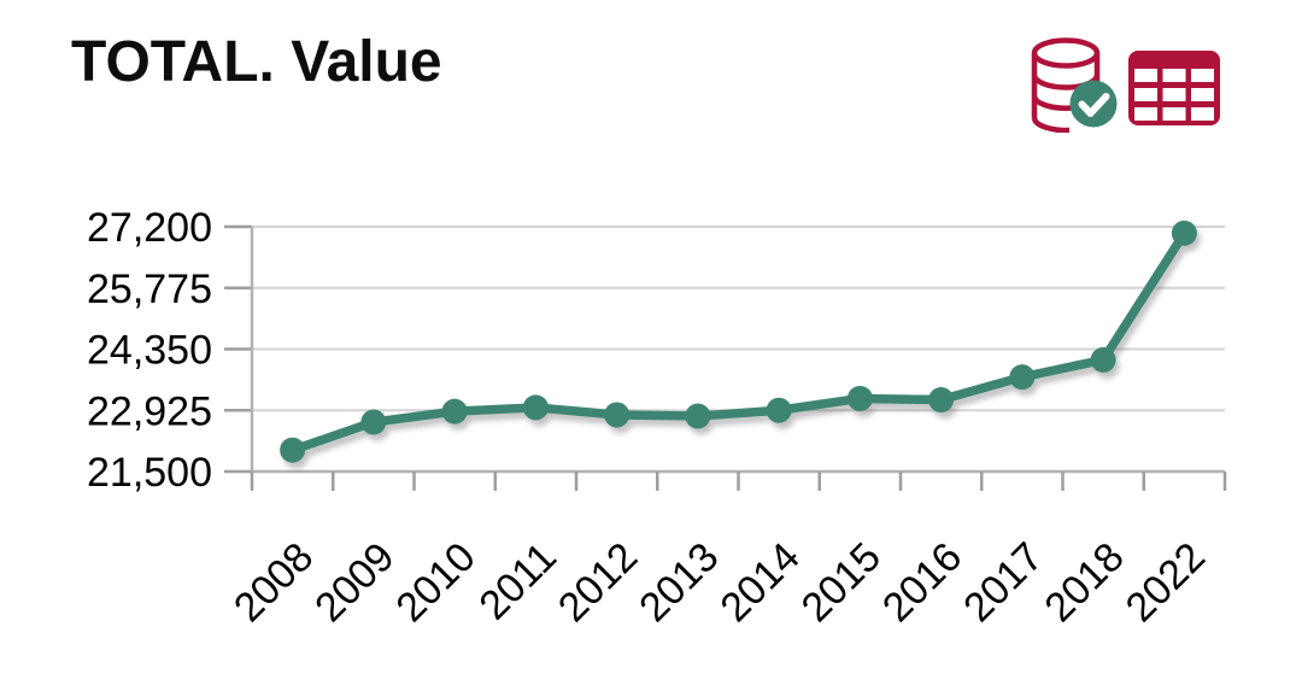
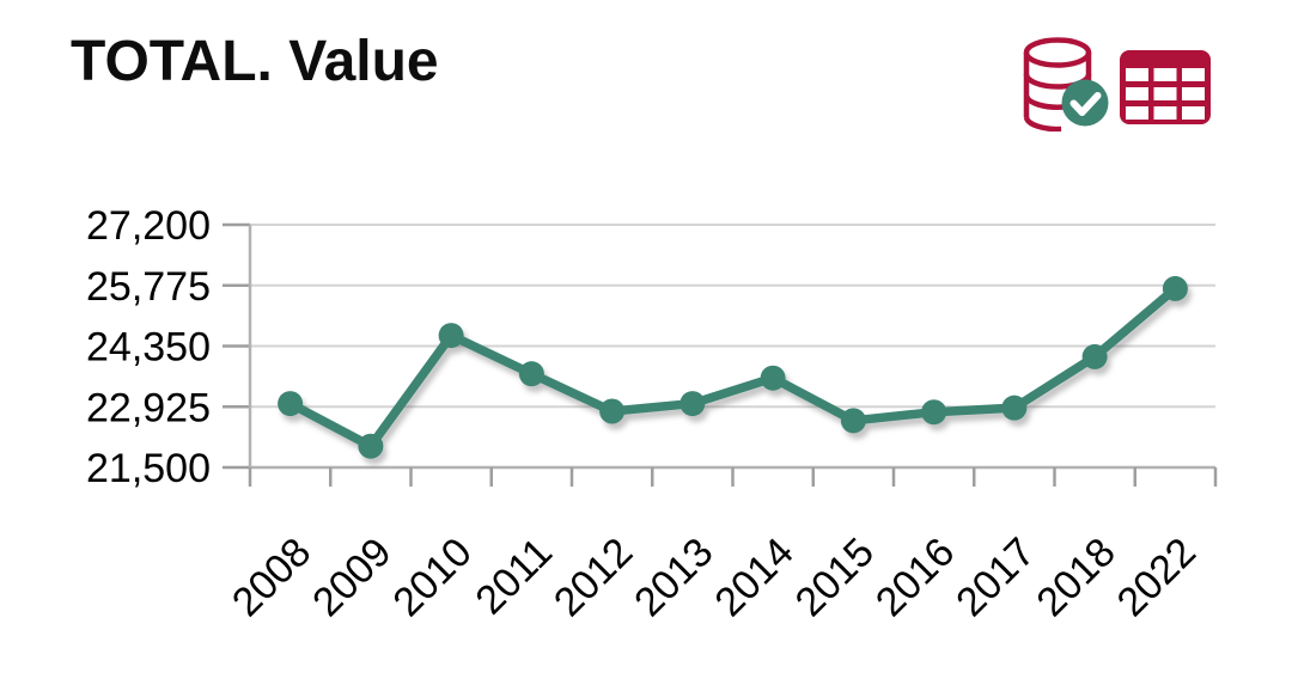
2008: 22000 -> 23000
2009: 22600 -> 22000
2010: 22900 -> 24600
2011: 23000 -> 23700
2013: 22800 -> 23000
2014: 22900 -> 23600
2015: 23200 -> 22600
2016: 23200 -> 22800
2017: 23700 -> 22900
2022: 27000 -> 25700
